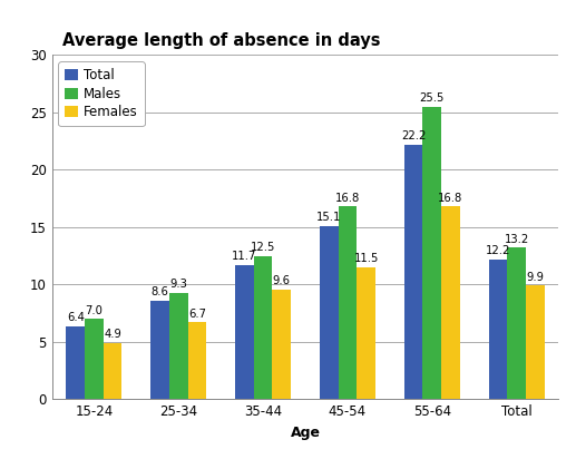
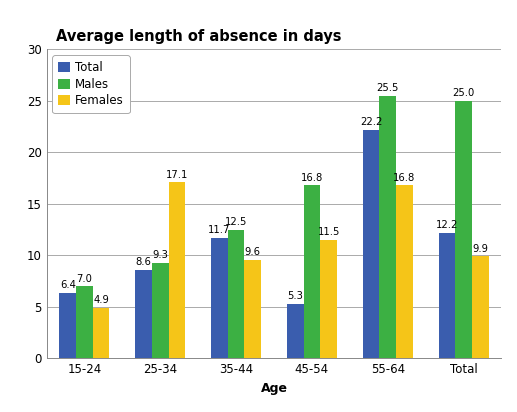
Females/25-34: 6.7 -> 17.1
Total/45-54: 15.1 -> 5.3
Males/Total: 13.2 -> 25.0
